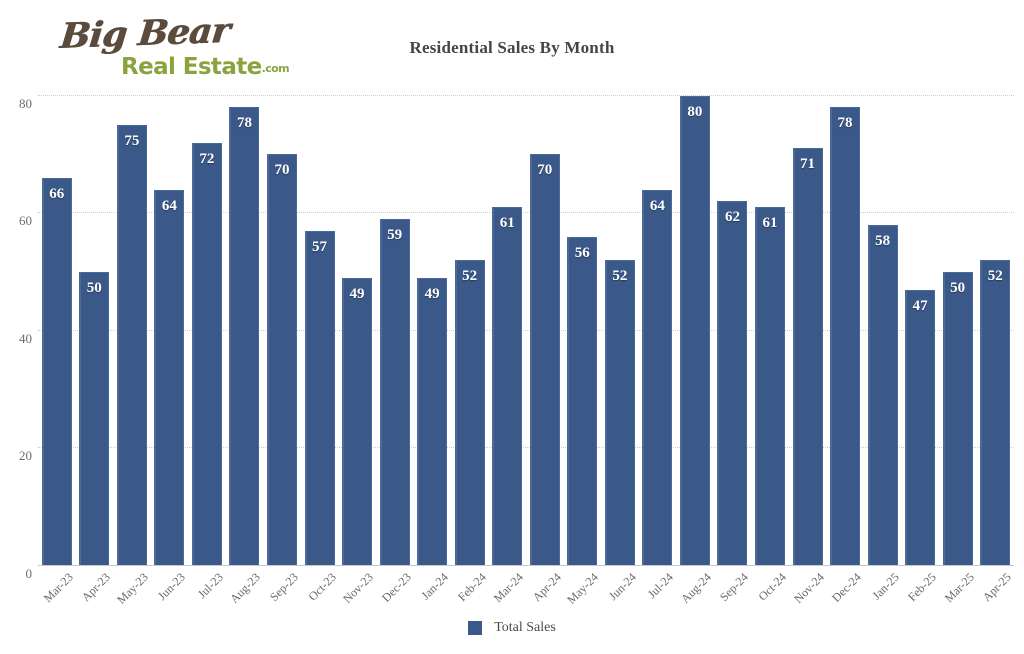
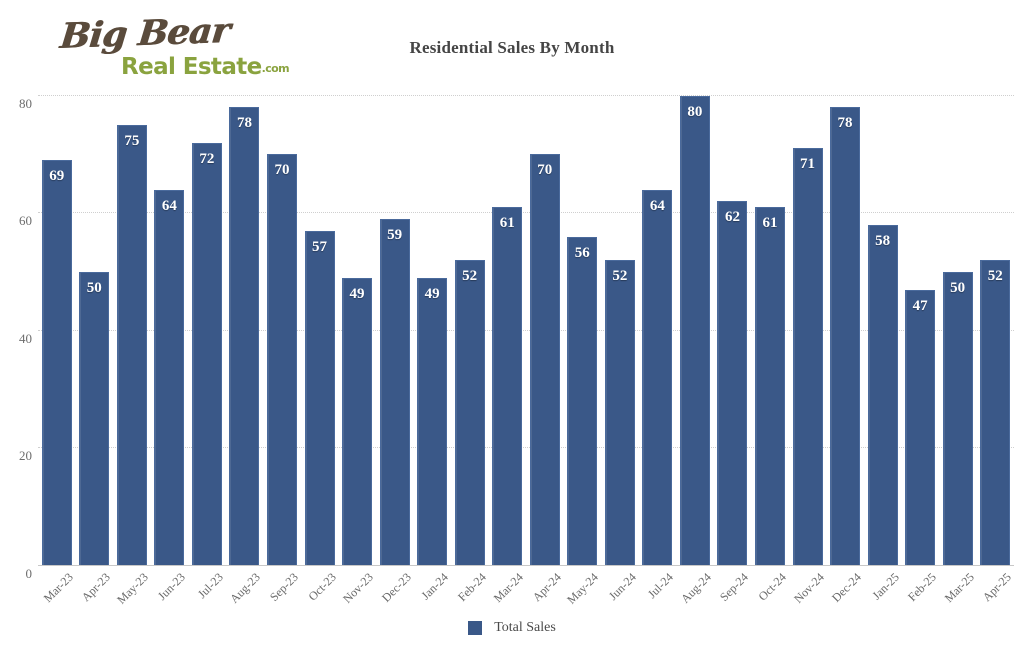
Mar-23: 66 -> 69
